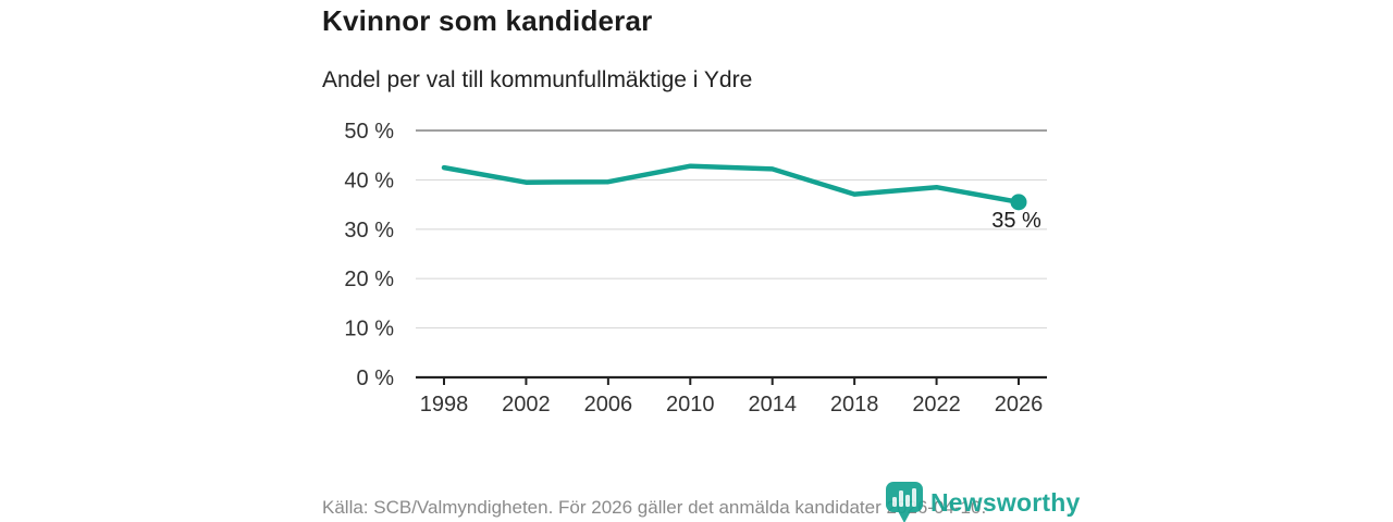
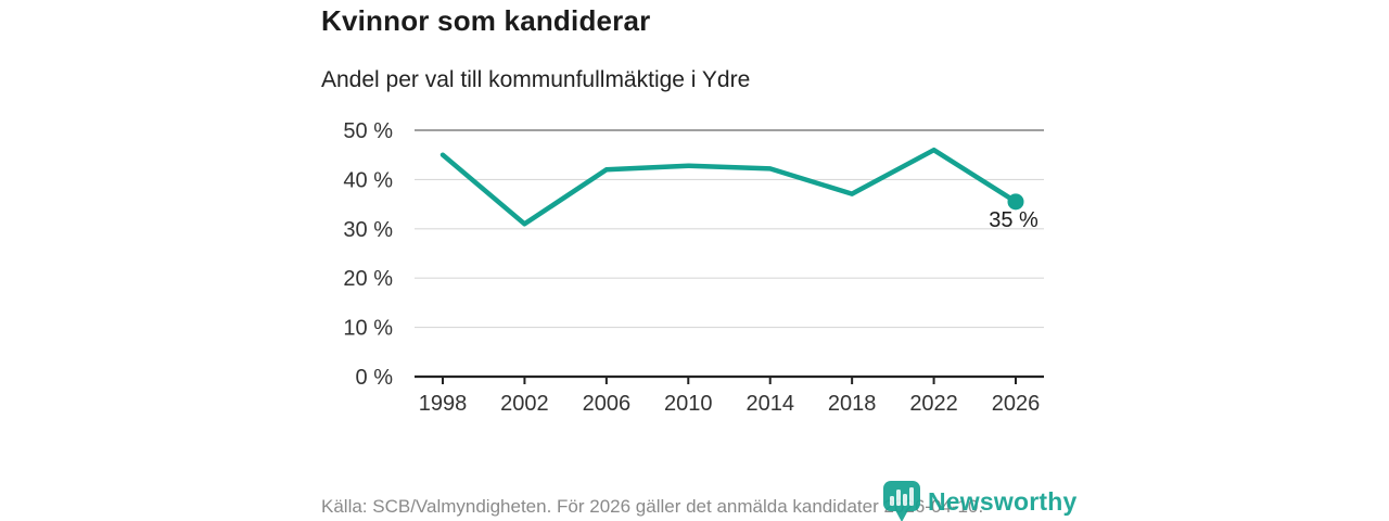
1998: 42% -> 45%
2002: 40% -> 31%
2006: 40% -> 42%
2022: 38% -> 46%
